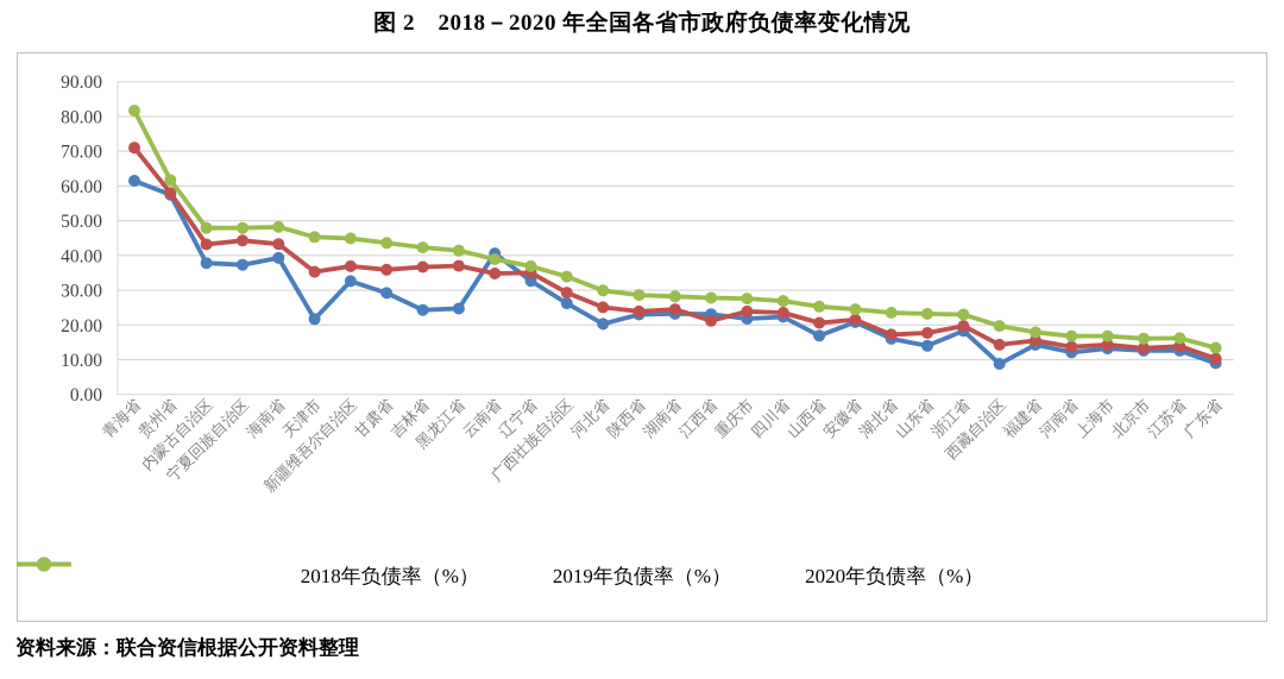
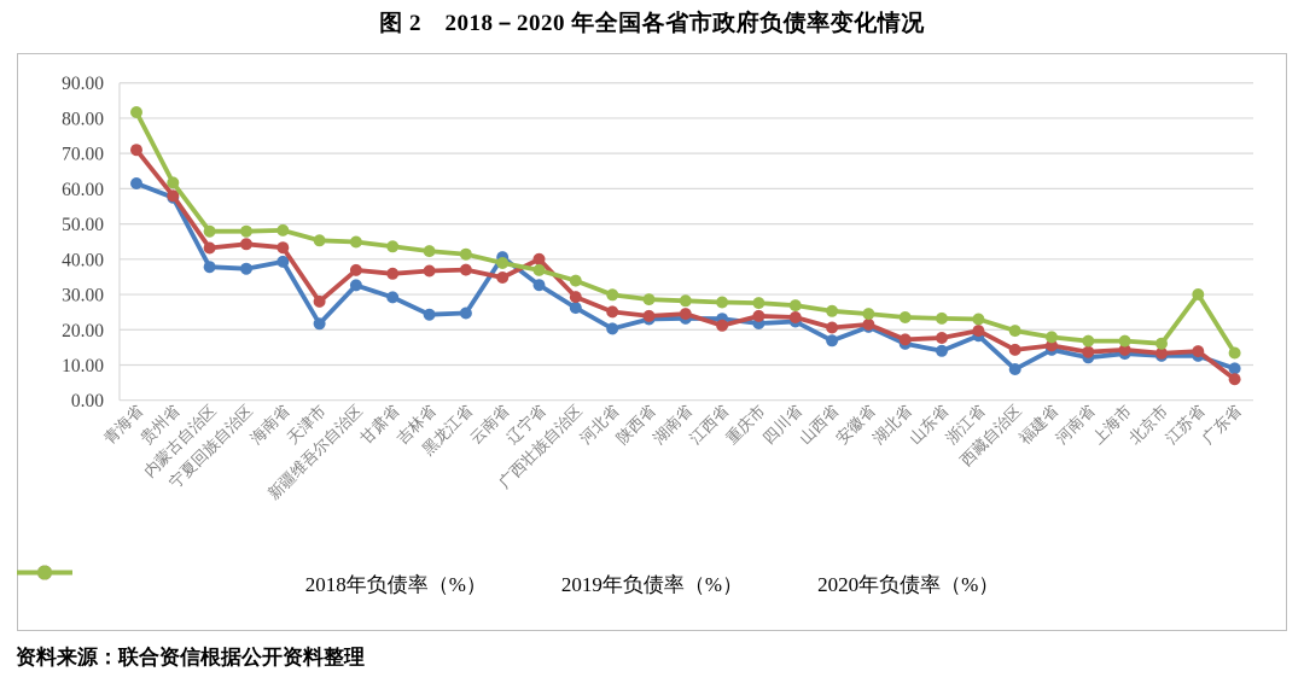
2019年负债率（%）/天津市: 35 -> 28
2019年负债率（%）/辽宁省: 35 -> 40
2020年负债率（%）/江苏省: 16 -> 30
2019年负债率（%）/广东省: 10 -> 6
